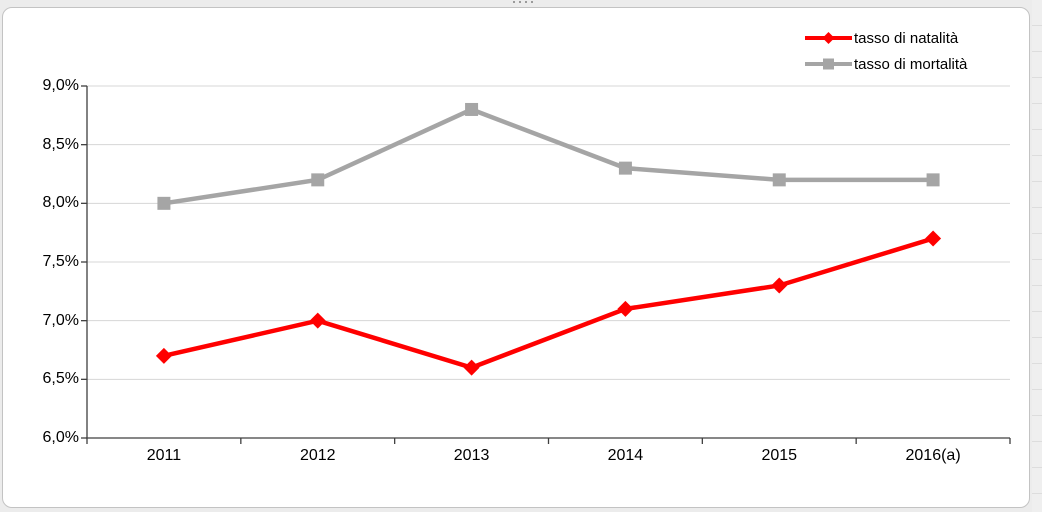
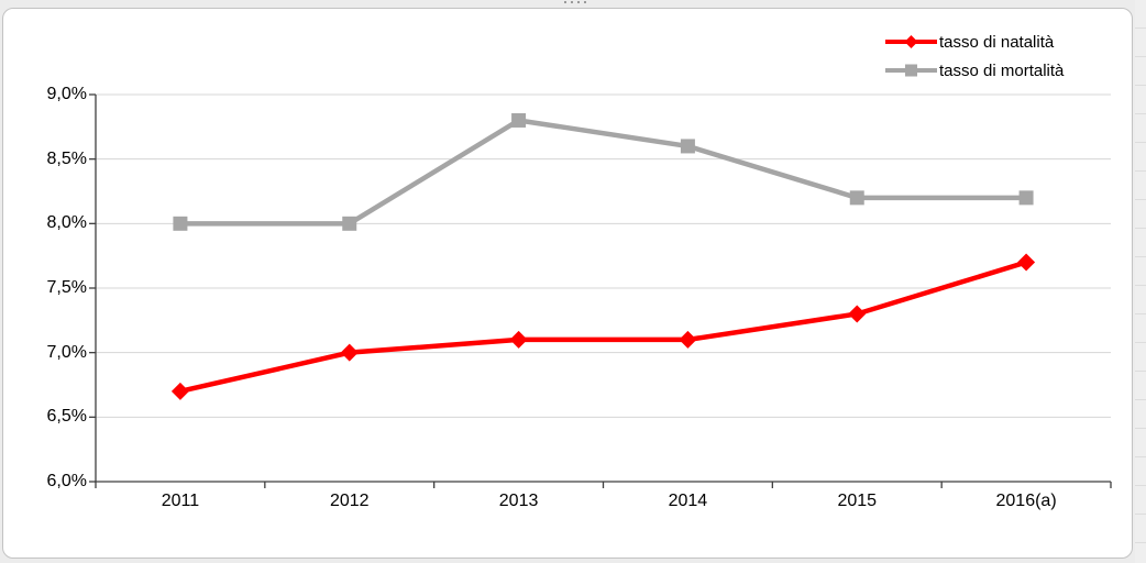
tasso di mortalità/2012: 8,2% -> 8,0%
tasso di natalità/2013: 6,6% -> 7,1%
tasso di mortalità/2014: 8,3% -> 8,6%
